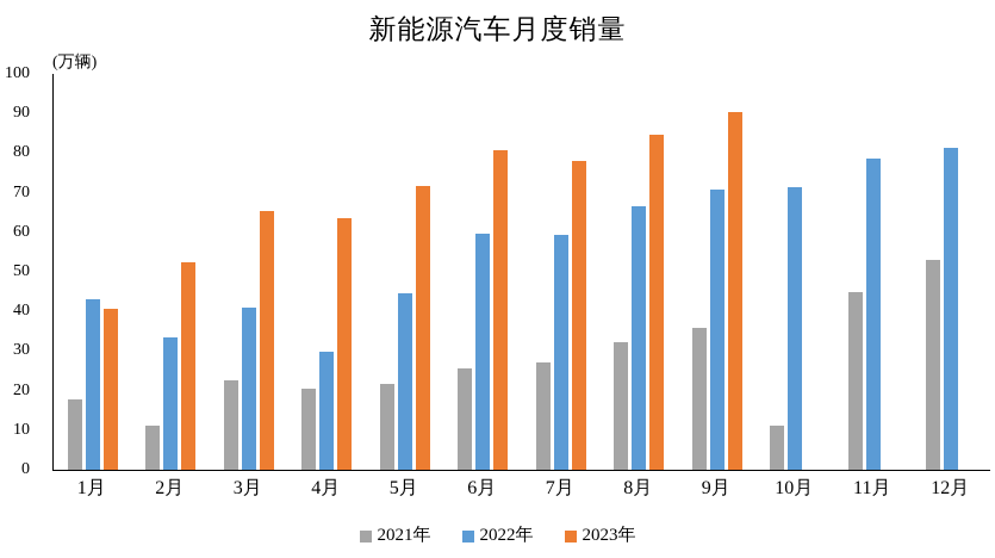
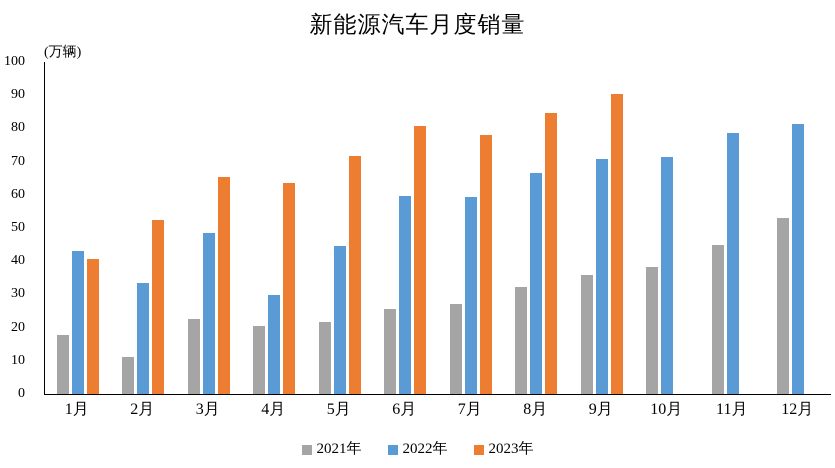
2022年/3月: 41 -> 48
2021年/10月: 11 -> 38
